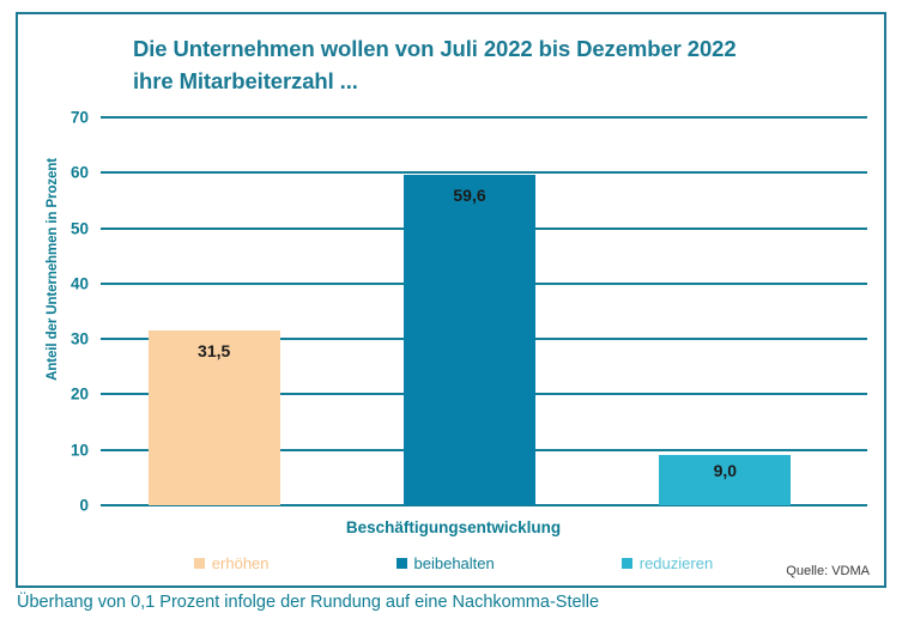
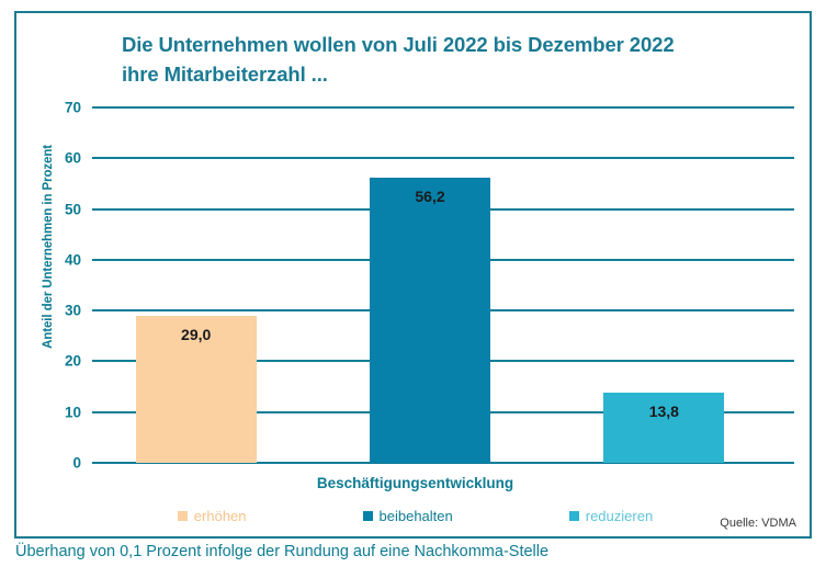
erhöhen: 31,5 -> 29,0
beibehalten: 59,6 -> 56,2
reduzieren: 9,0 -> 13,8
